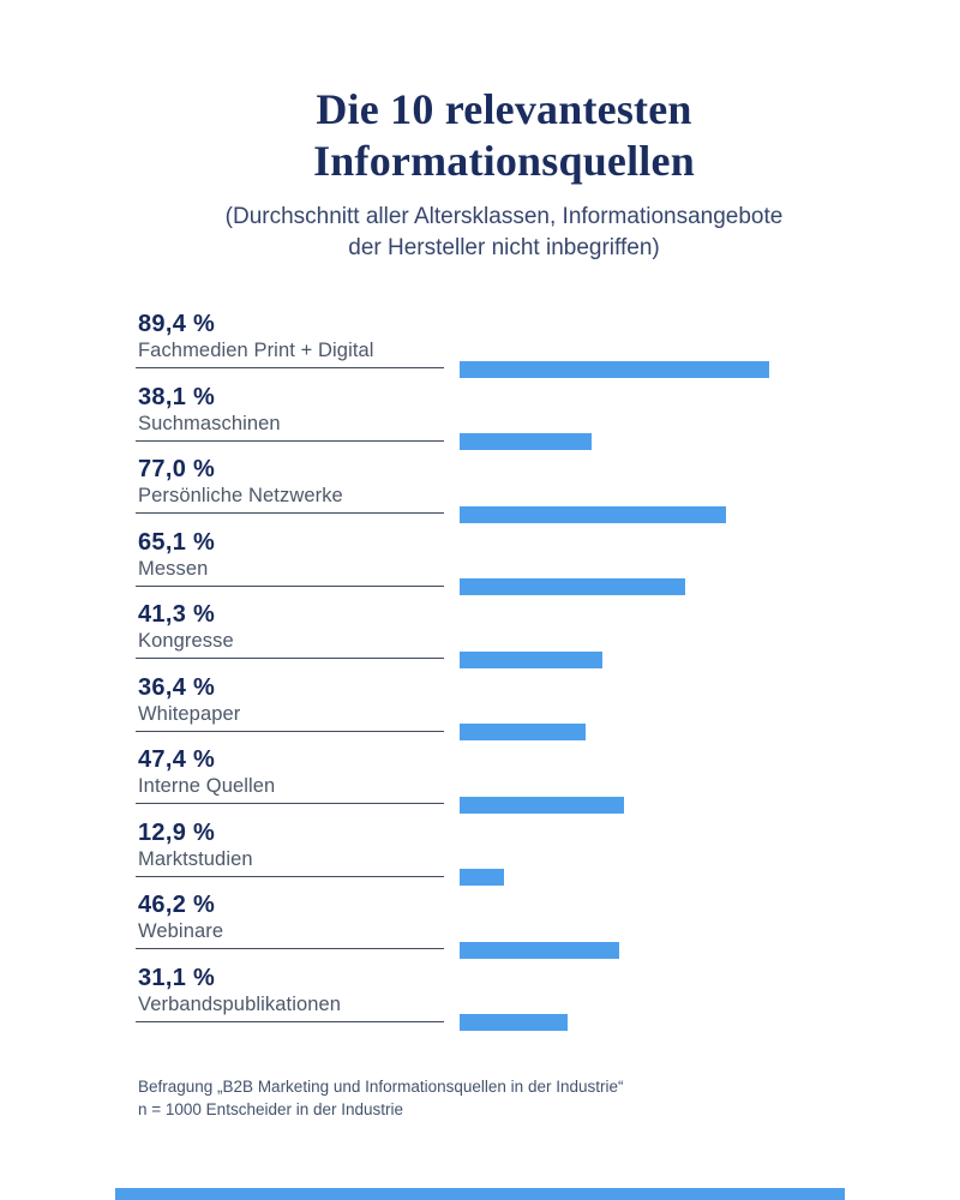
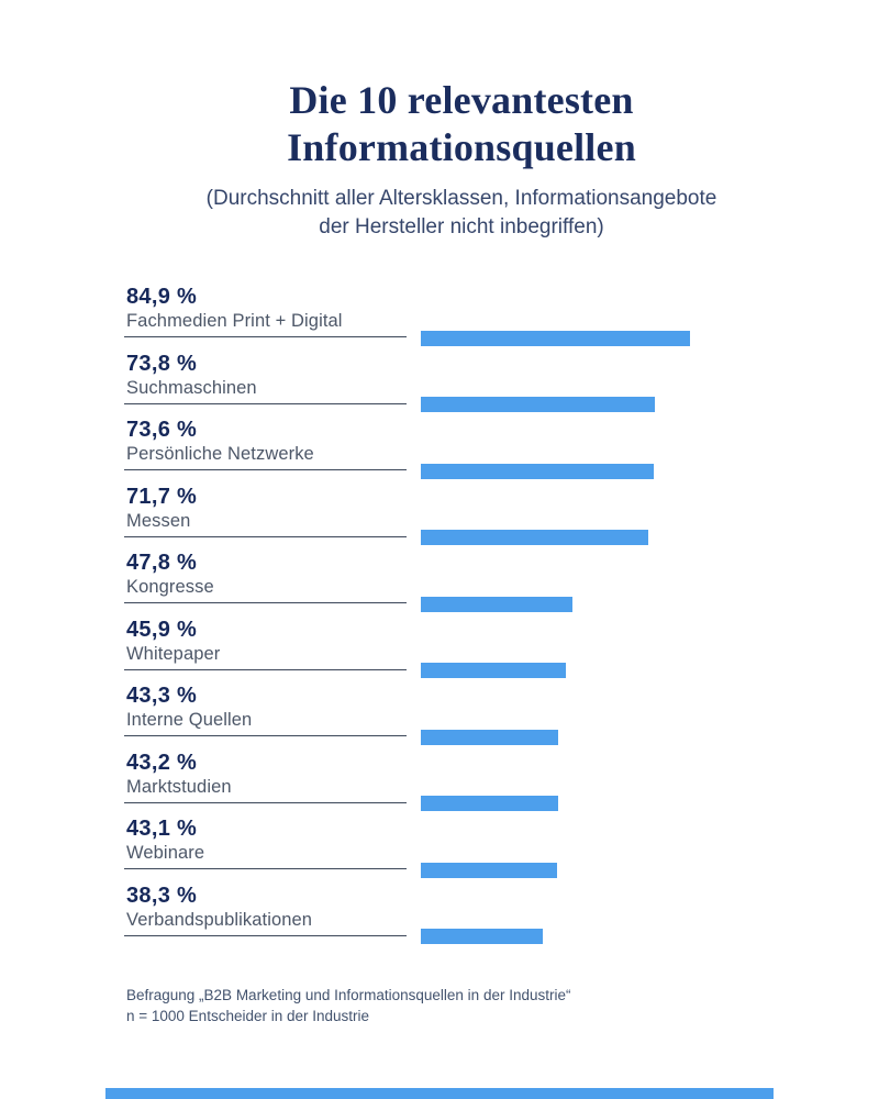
Fachmedien Print + Digital: 89,4 -> 84,9
Suchmaschinen: 38,1 -> 73,8
Persönliche Netzwerke: 77,0 -> 73,6
Messen: 65,1 -> 71,7
Kongresse: 41,3 -> 47,8
Whitepaper: 36,4 -> 45,9
Interne Quellen: 47,4 -> 43,3
Marktstudien: 12,9 -> 43,2
Webinare: 46,2 -> 43,1
Verbandspublikationen: 31,1 -> 38,3
